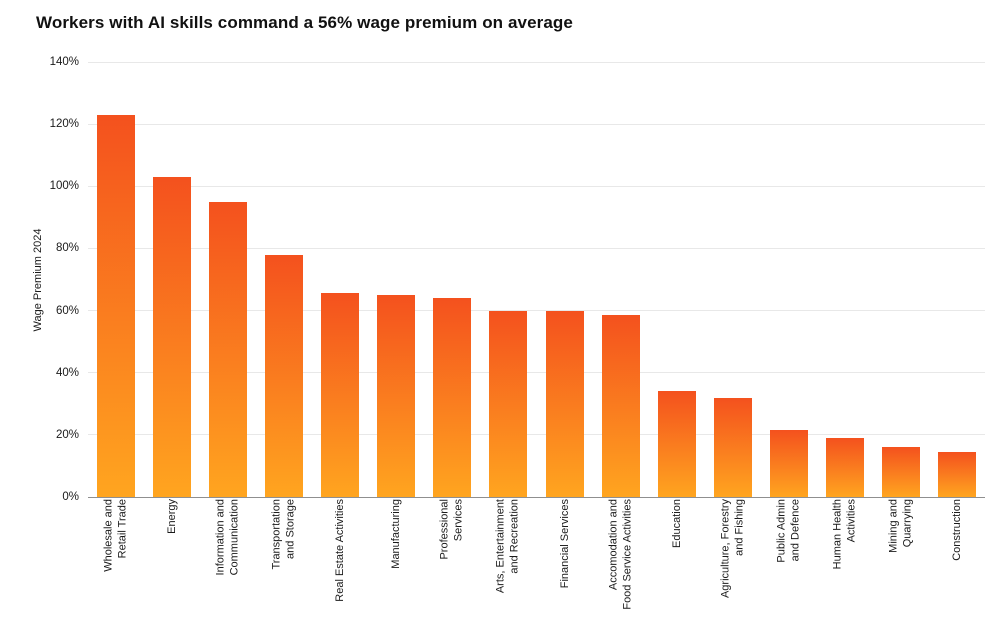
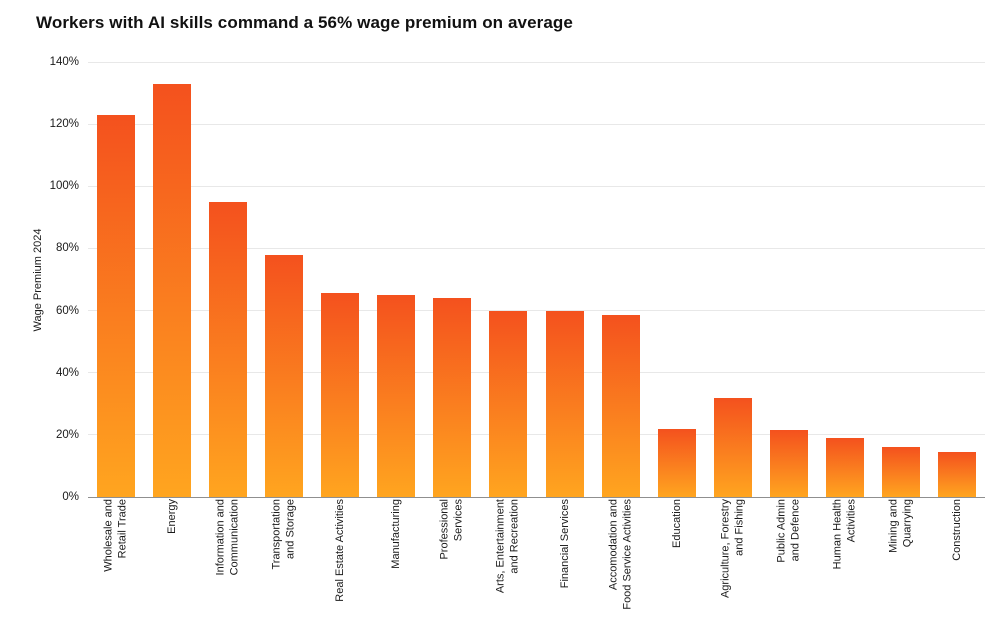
Energy: 103% -> 133%
Education: 34% -> 22%
